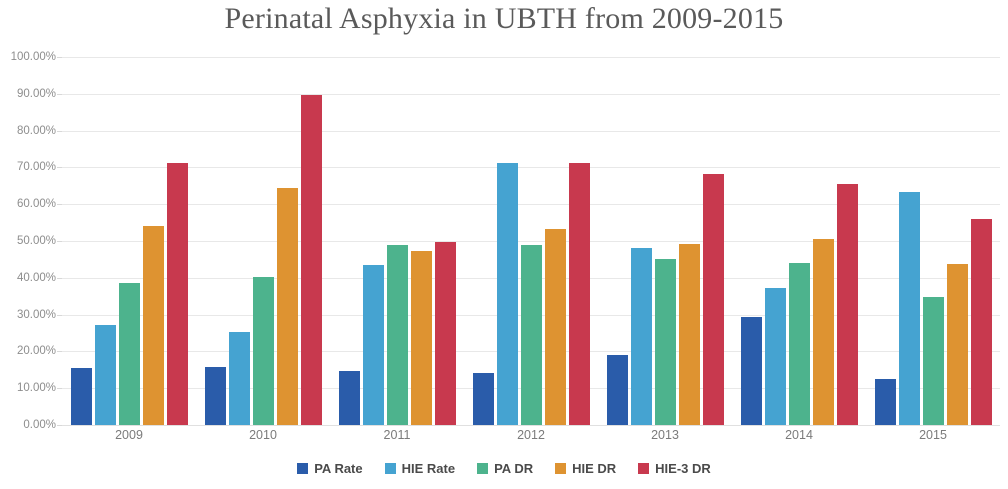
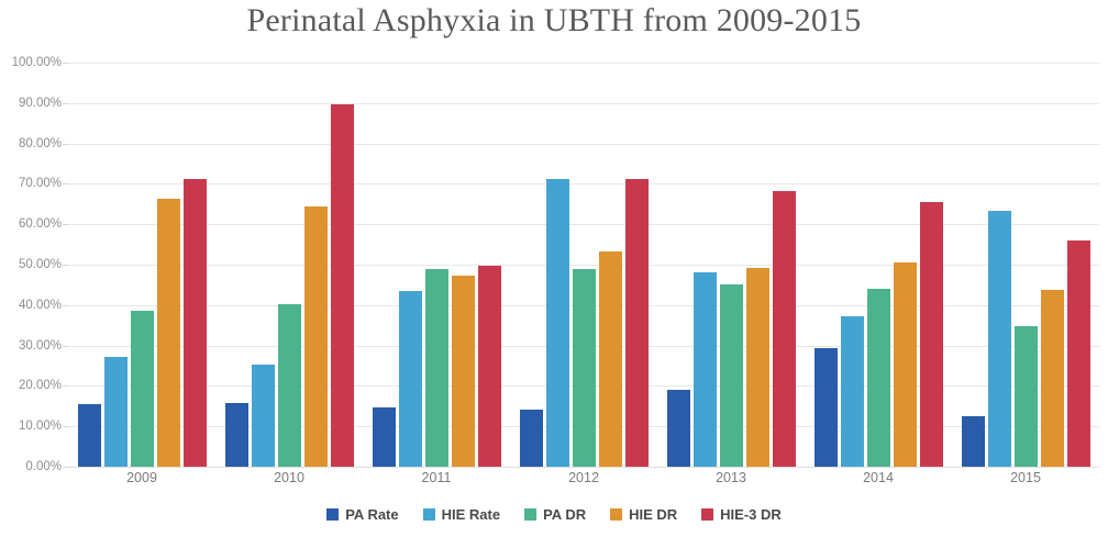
HIE DR/2009: 54% -> 66%
